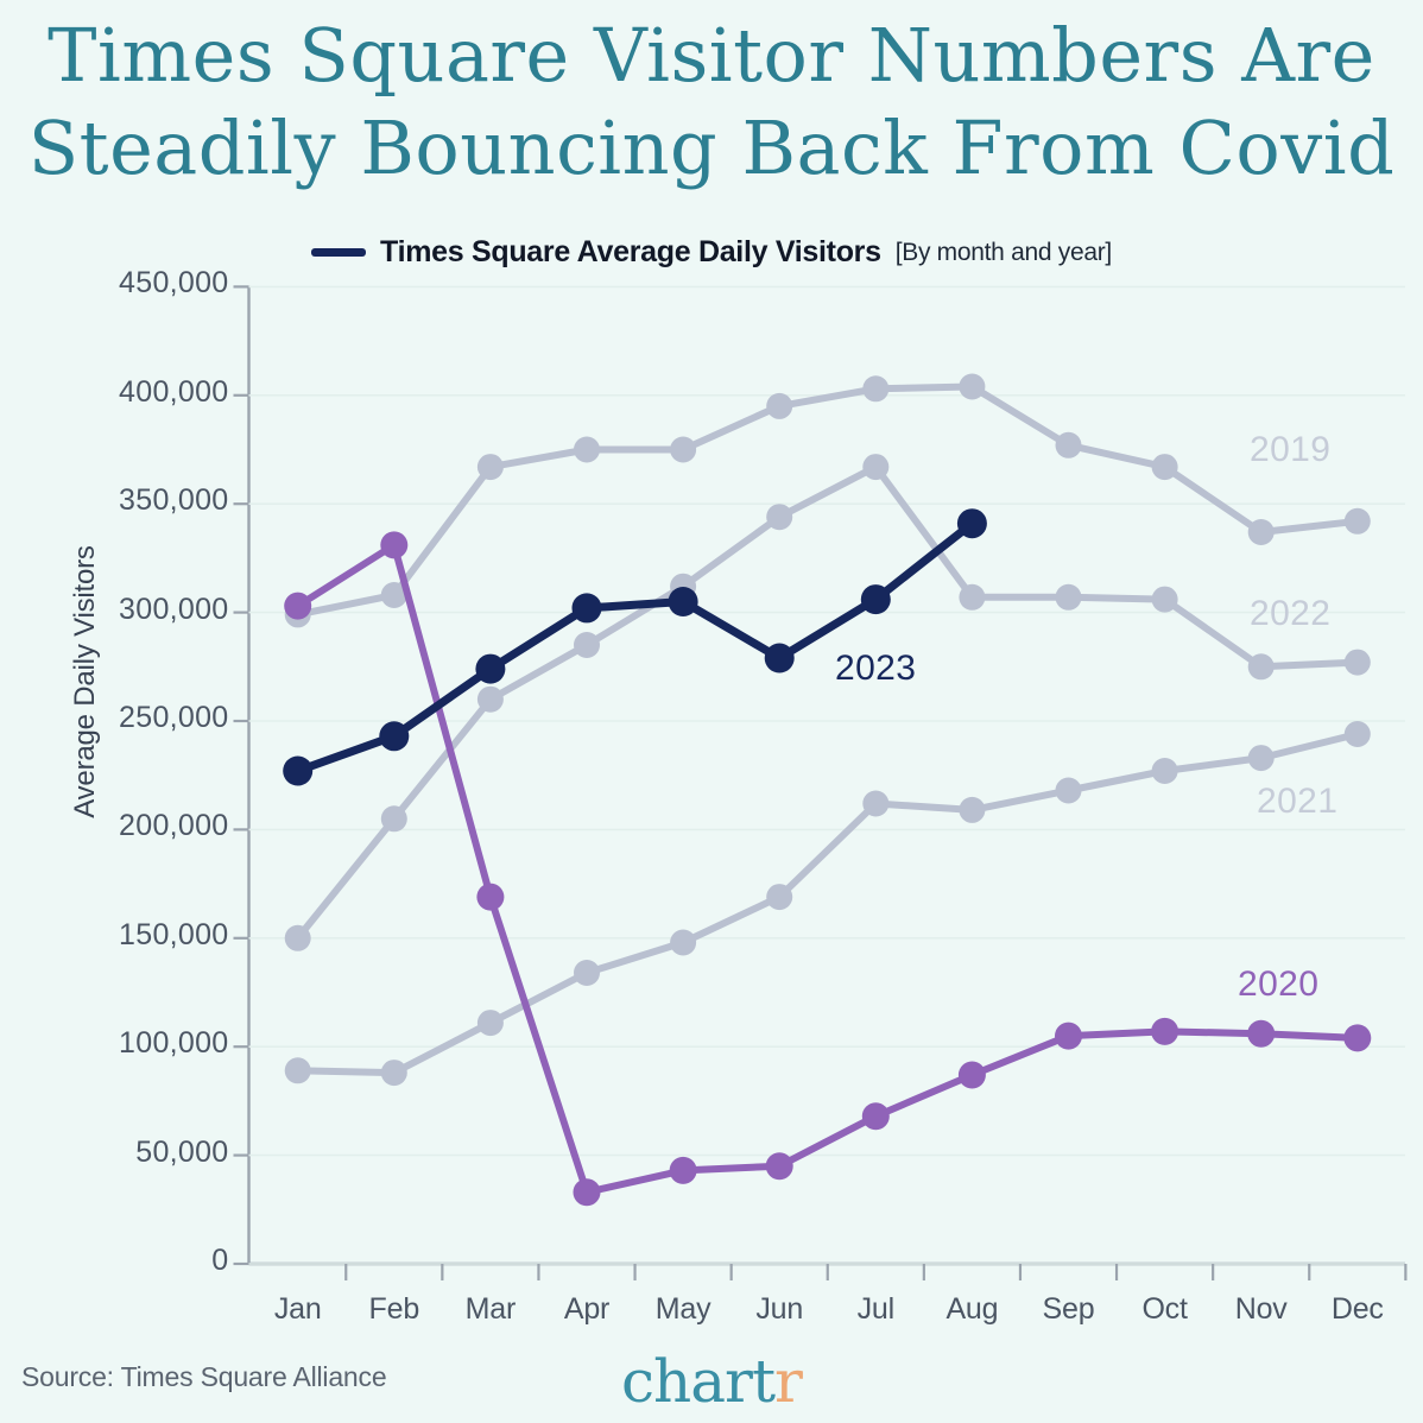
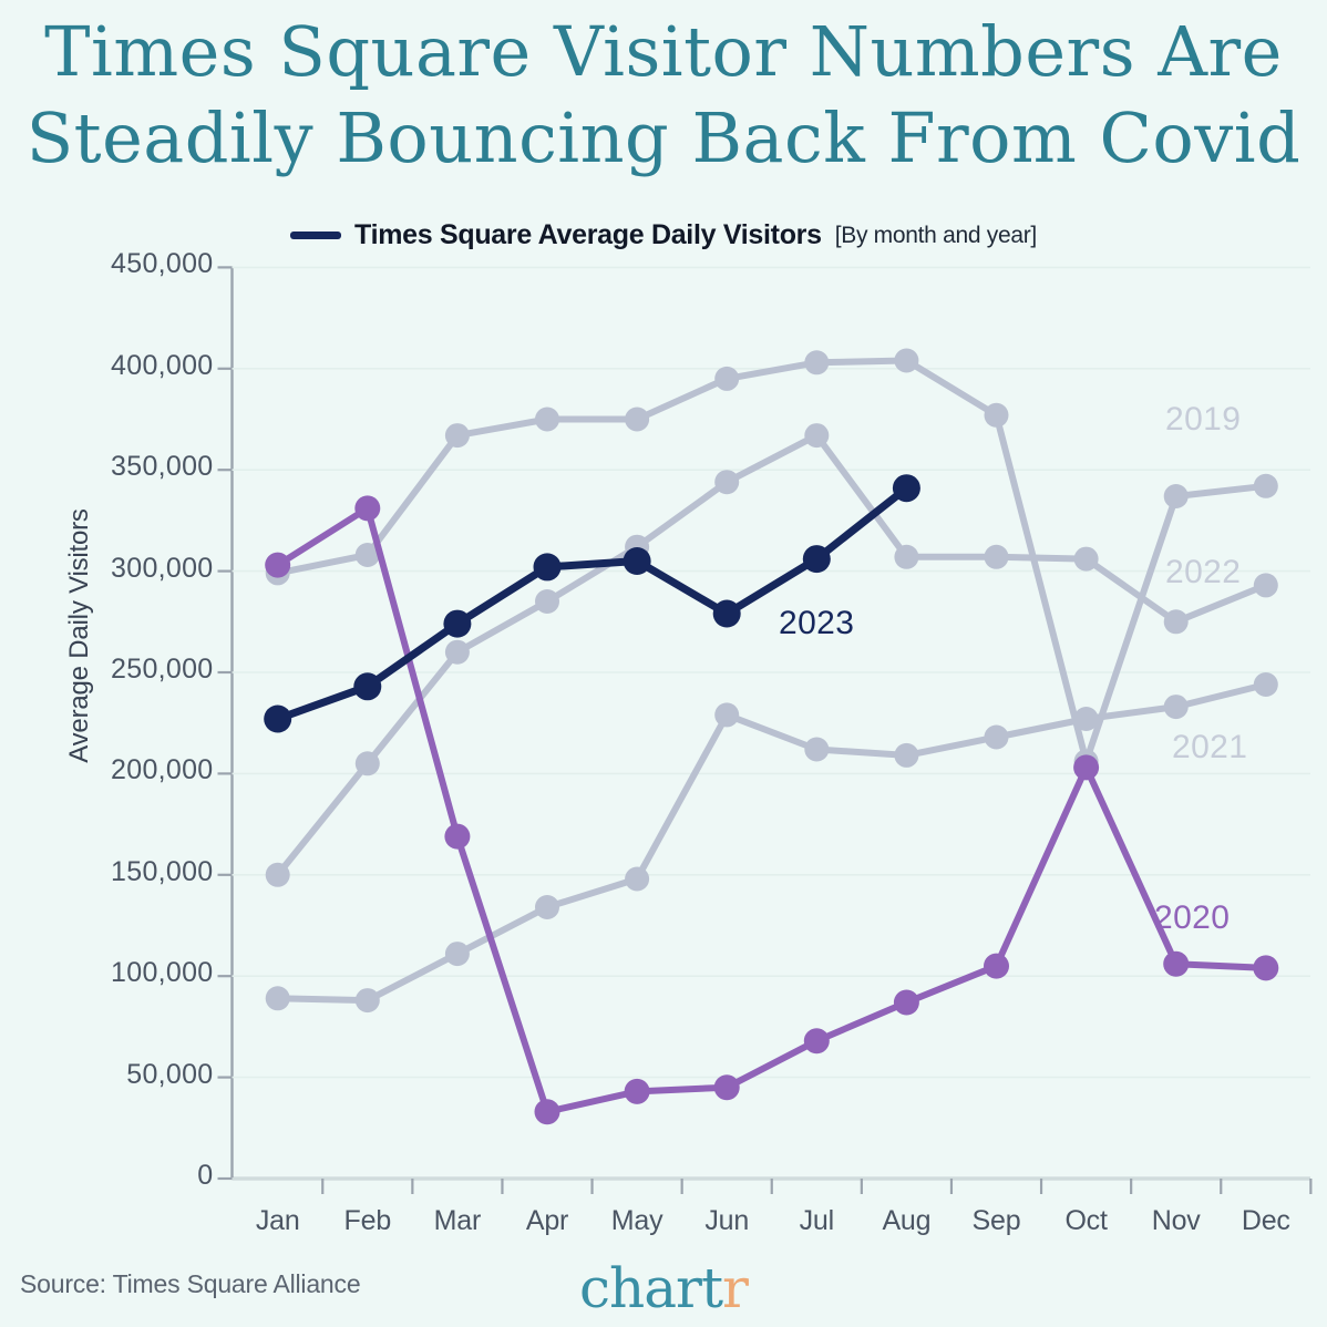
2021/Jun: 169000 -> 229000
2019/Oct: 367000 -> 206000
2020/Oct: 107000 -> 203000
2022/Dec: 277000 -> 293000
